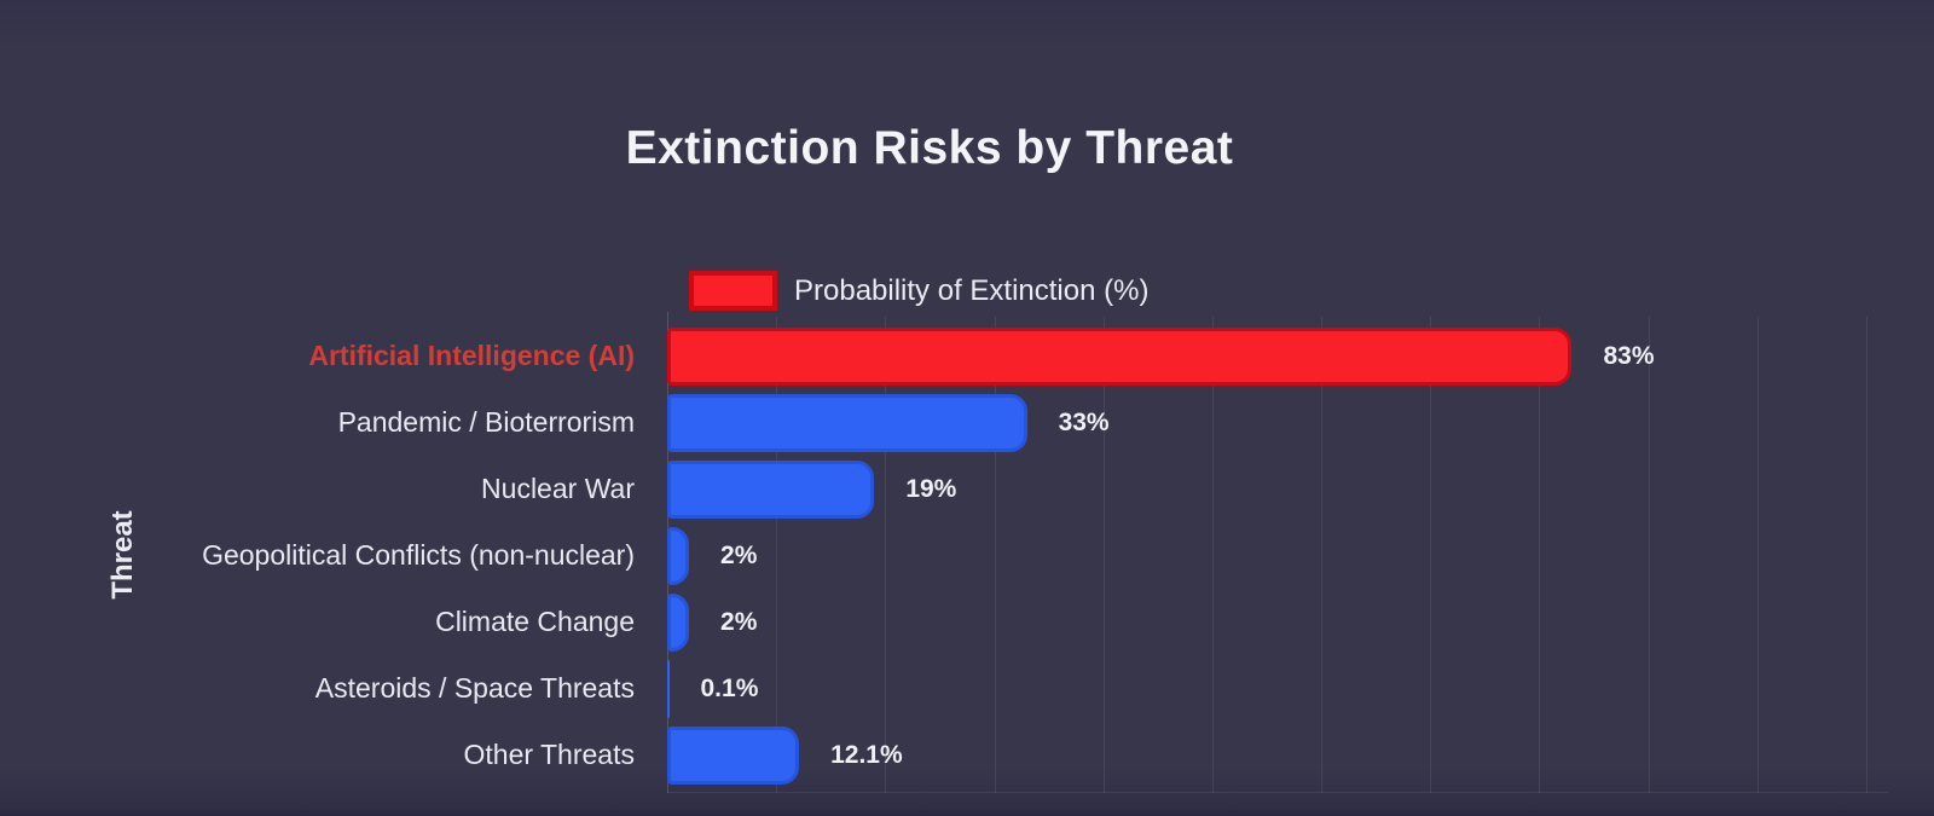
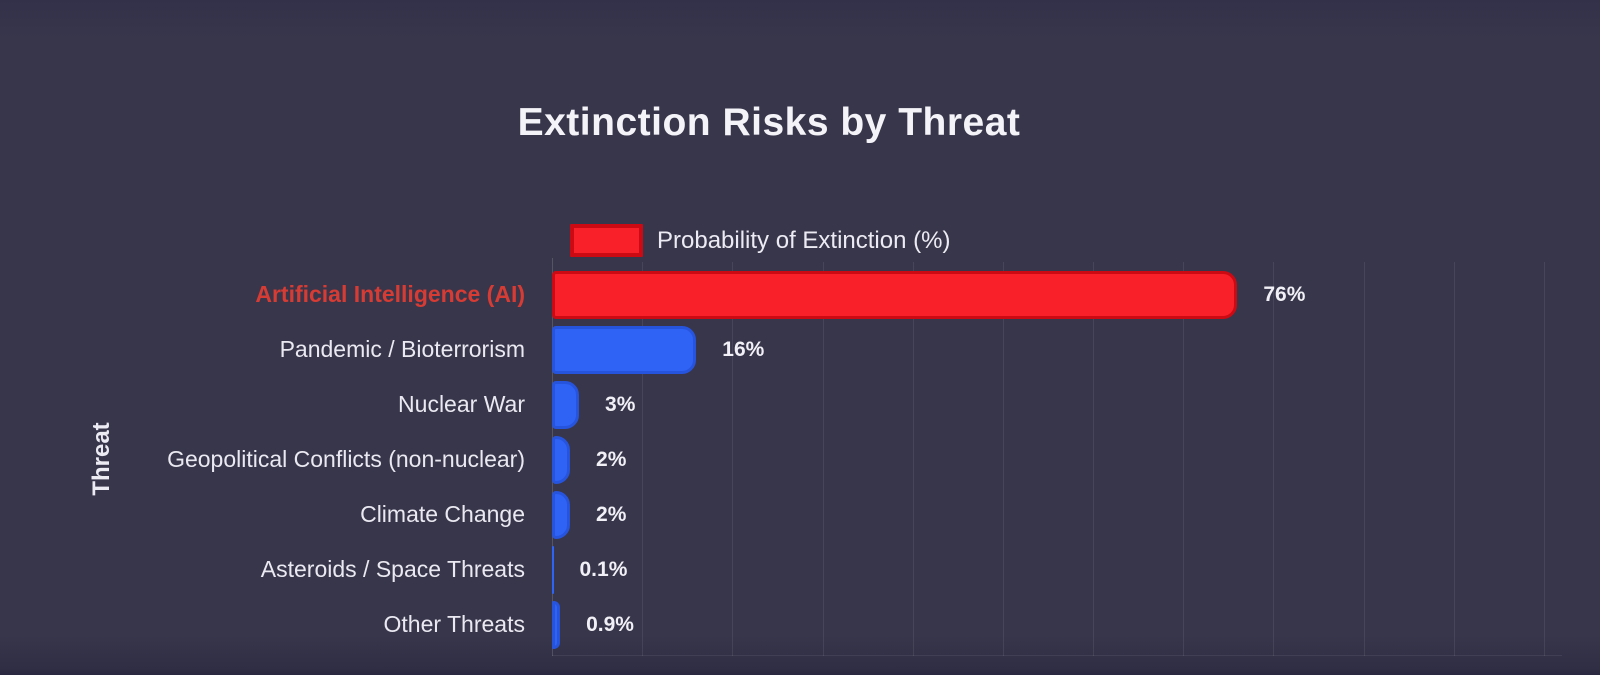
Artificial Intelligence (AI): 83% -> 76%
Pandemic / Bioterrorism: 33% -> 16%
Nuclear War: 19% -> 3%
Other Threats: 12.1% -> 0.9%
